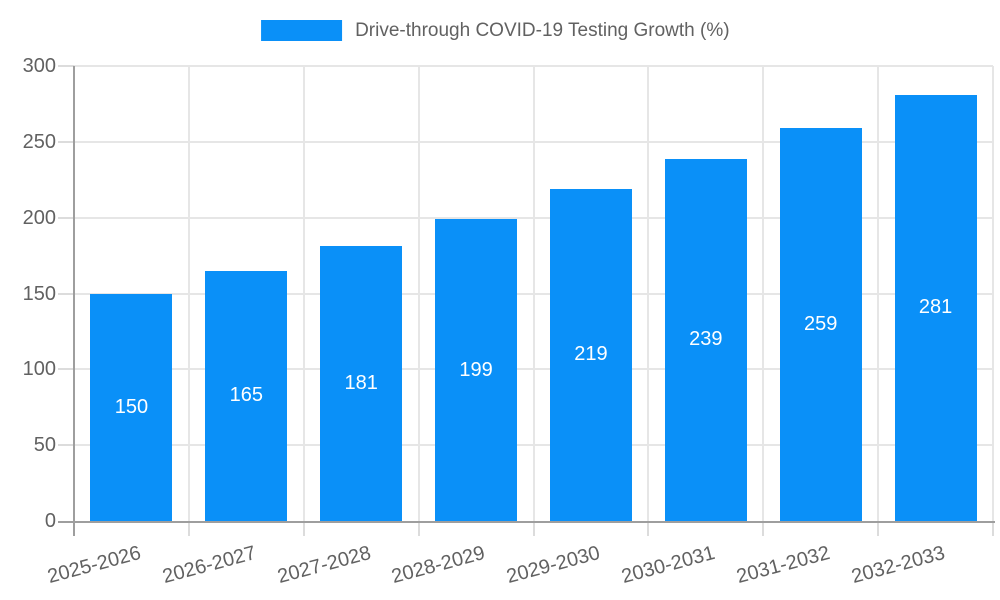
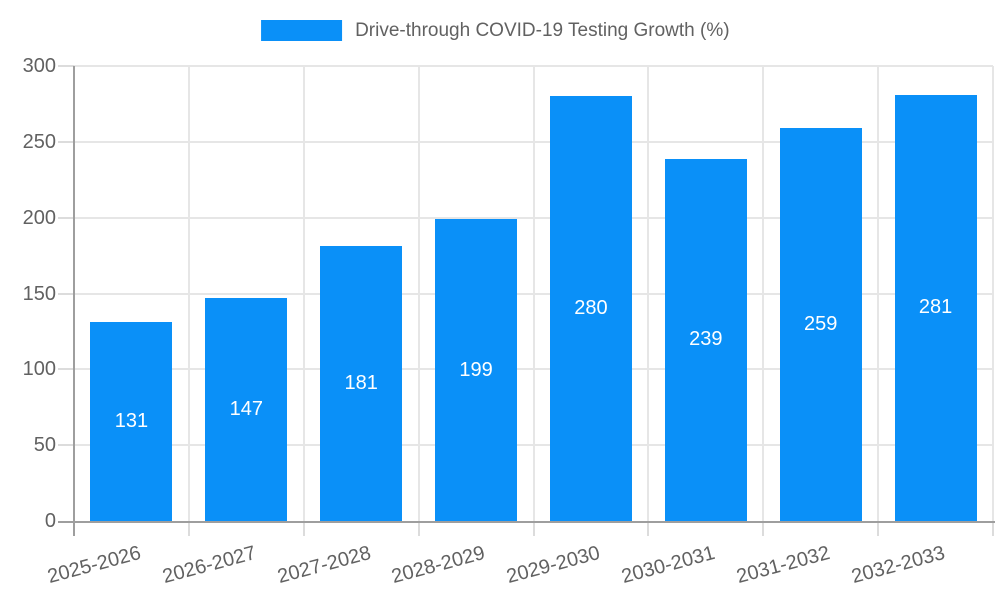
2025-2026: 150 -> 131
2026-2027: 165 -> 147
2029-2030: 219 -> 280
